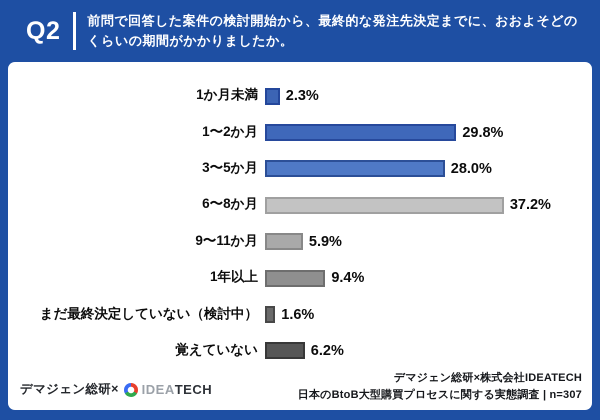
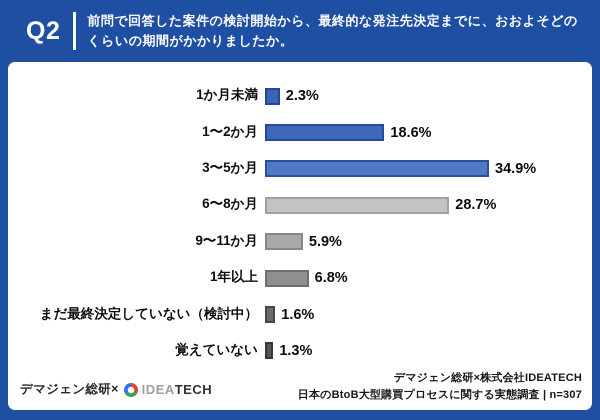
1〜2か月: 29.8% -> 18.6%
3〜5か月: 28.0% -> 34.9%
6〜8か月: 37.2% -> 28.7%
1年以上: 9.4% -> 6.8%
覚えていない: 6.2% -> 1.3%
